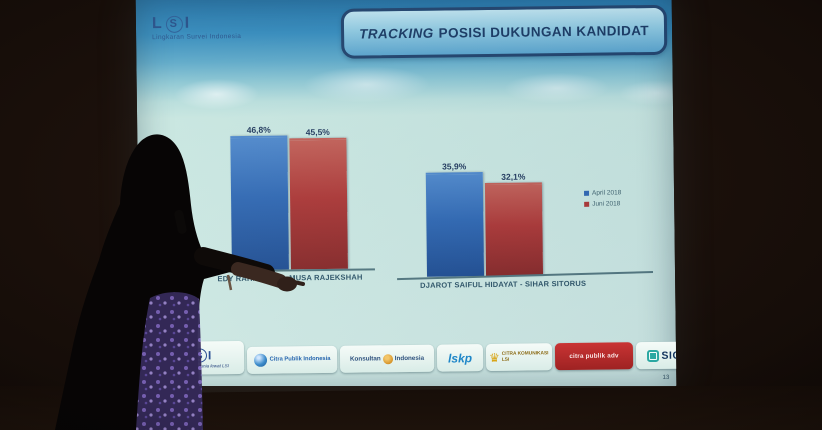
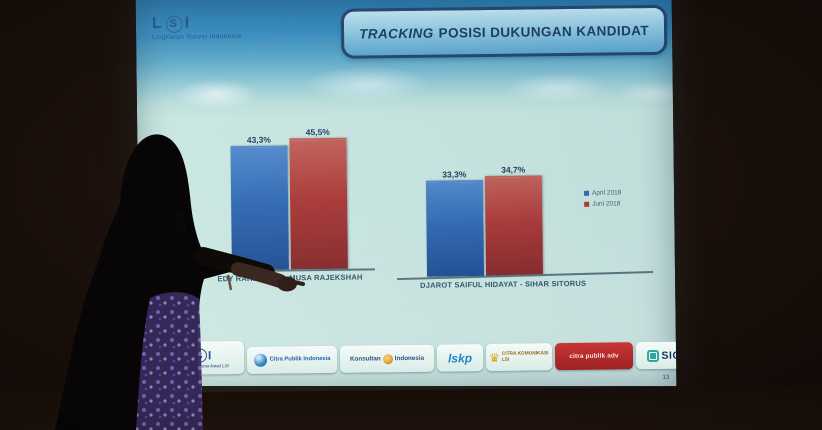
April 2018/EDY RAHMAYADI - MUSA RAJEKSHAH: 46,8% -> 43,3%
April 2018/DJAROT SAIFUL HIDAYAT - SIHAR SITORUS: 35,9% -> 33,3%
Juni 2018/DJAROT SAIFUL HIDAYAT - SIHAR SITORUS: 32,1% -> 34,7%
